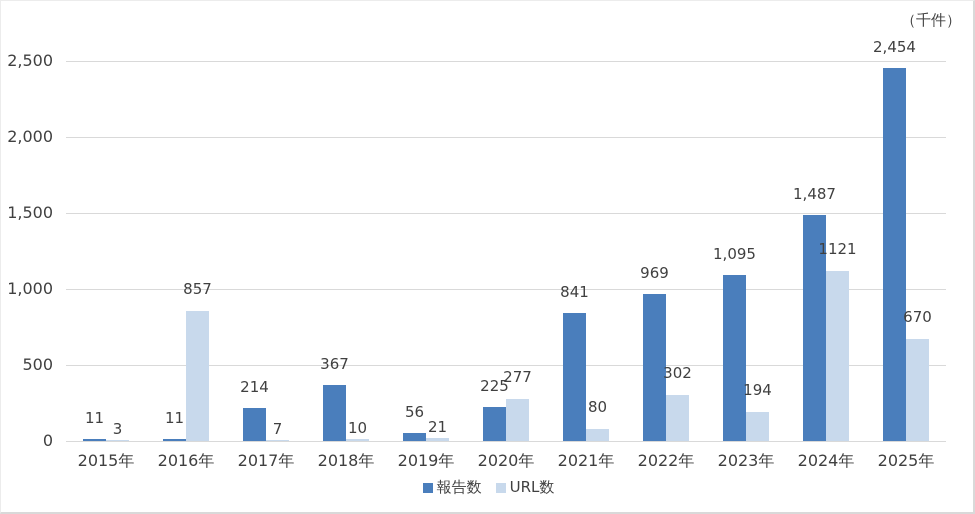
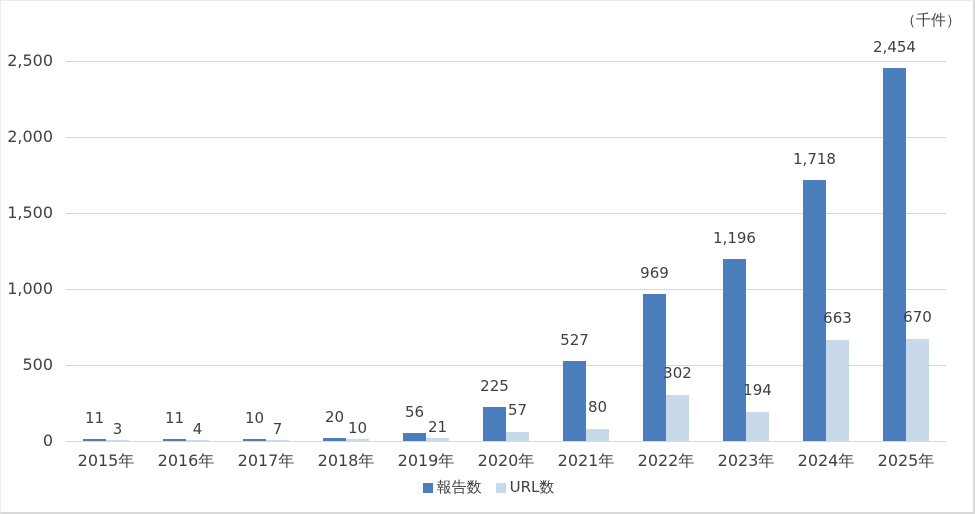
URL数/2016年: 857 -> 4
報告数/2017年: 214 -> 10
報告数/2018年: 367 -> 20
URL数/2020年: 277 -> 57
報告数/2021年: 841 -> 527
報告数/2023年: 1,095 -> 1,196
報告数/2024年: 1,487 -> 1,718
URL数/2024年: 1121 -> 663
